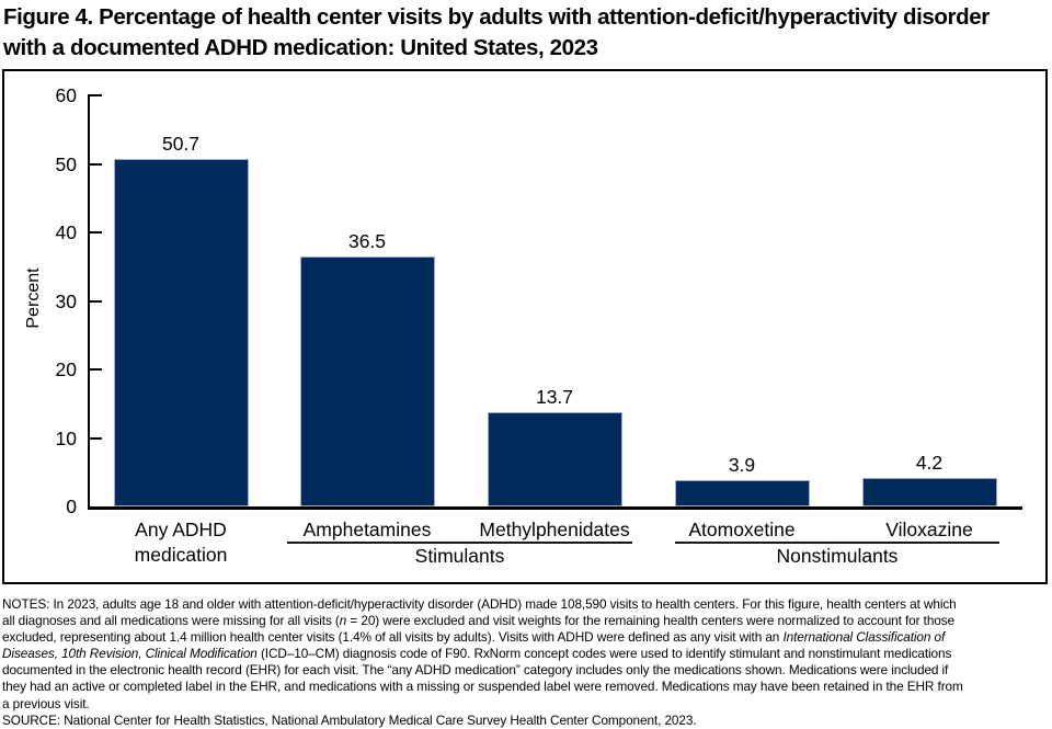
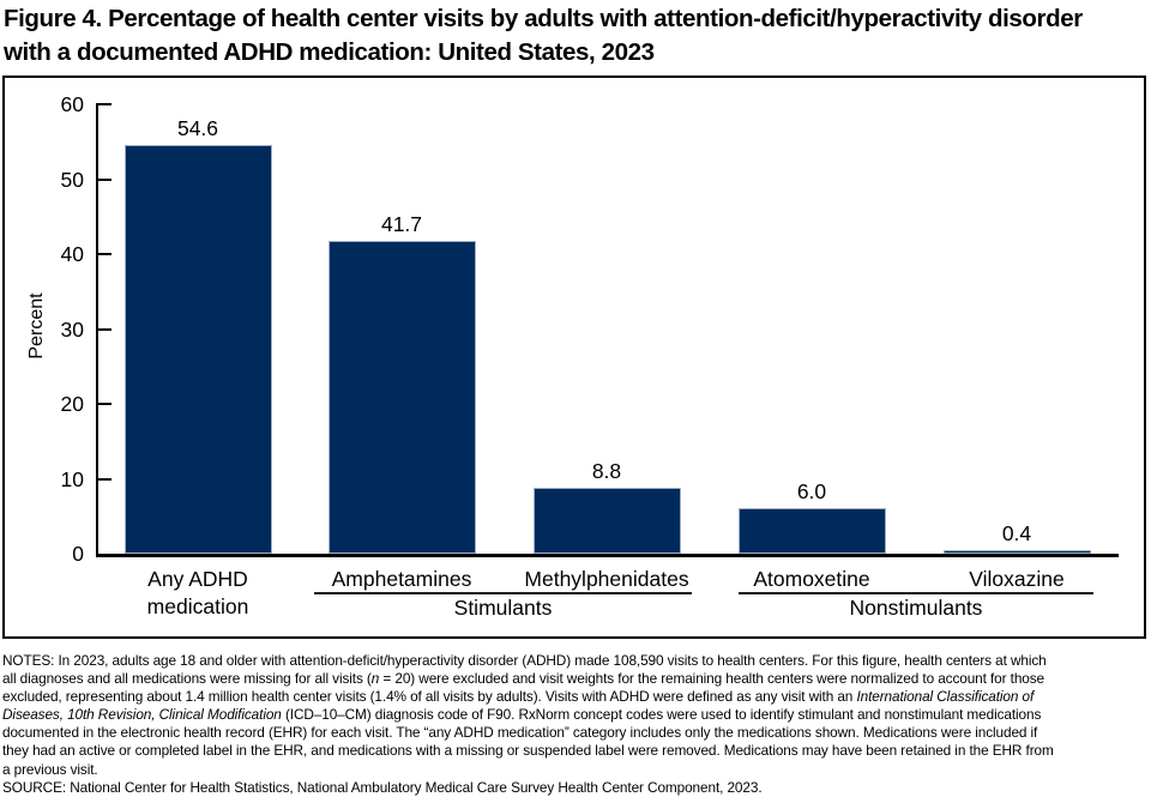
Any ADHD medication: 50.7 -> 54.6
Amphetamines: 36.5 -> 41.7
Methylphenidates: 13.7 -> 8.8
Atomoxetine: 3.9 -> 6.0
Viloxazine: 4.2 -> 0.4
